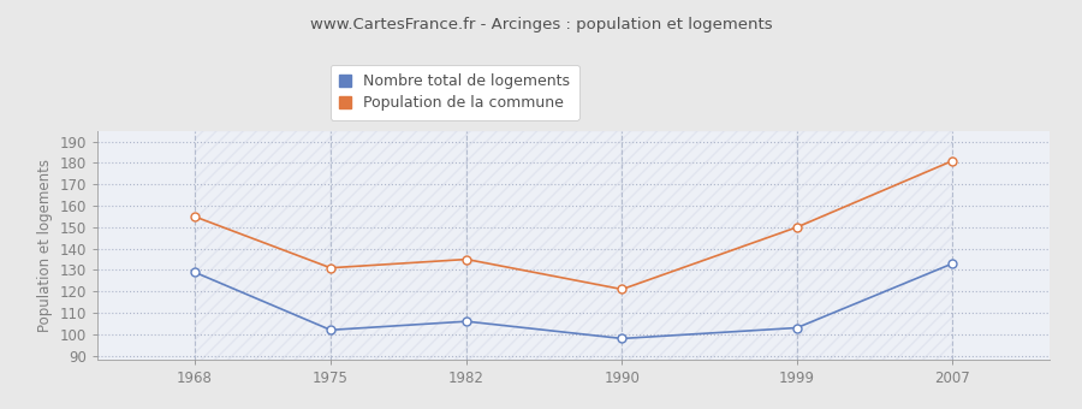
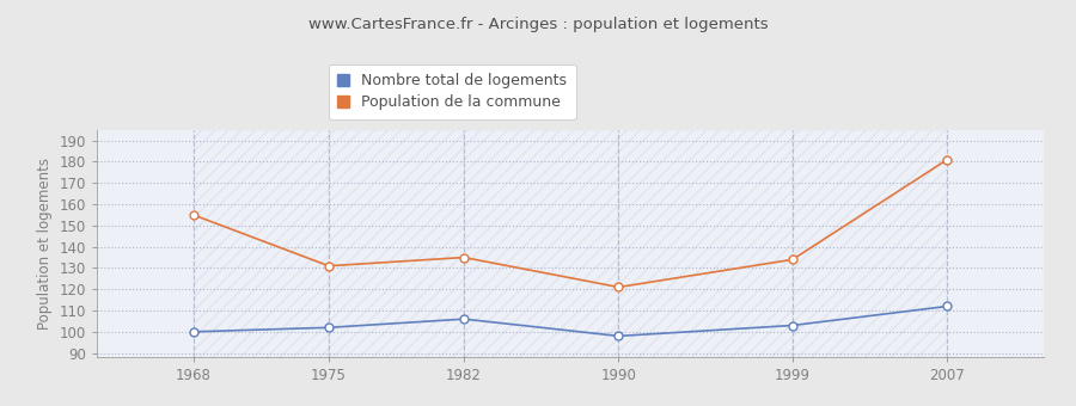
Nombre total de logements/1968: 129 -> 100
Population de la commune/1999: 150 -> 134
Nombre total de logements/2007: 133 -> 112
